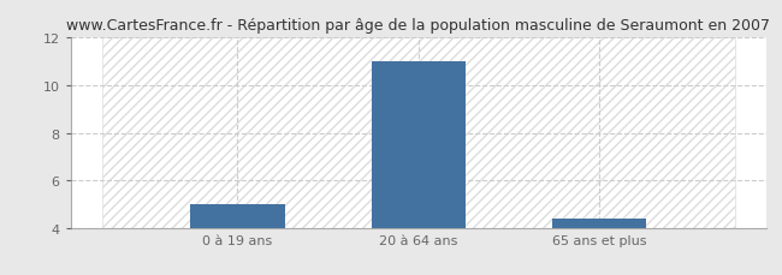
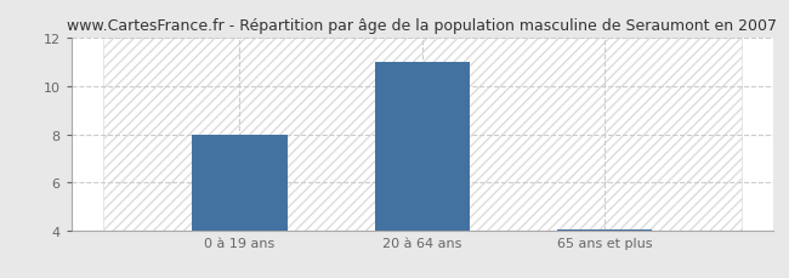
0 à 19 ans: 5.0 -> 8.0
65 ans et plus: 4.4 -> 4.0
